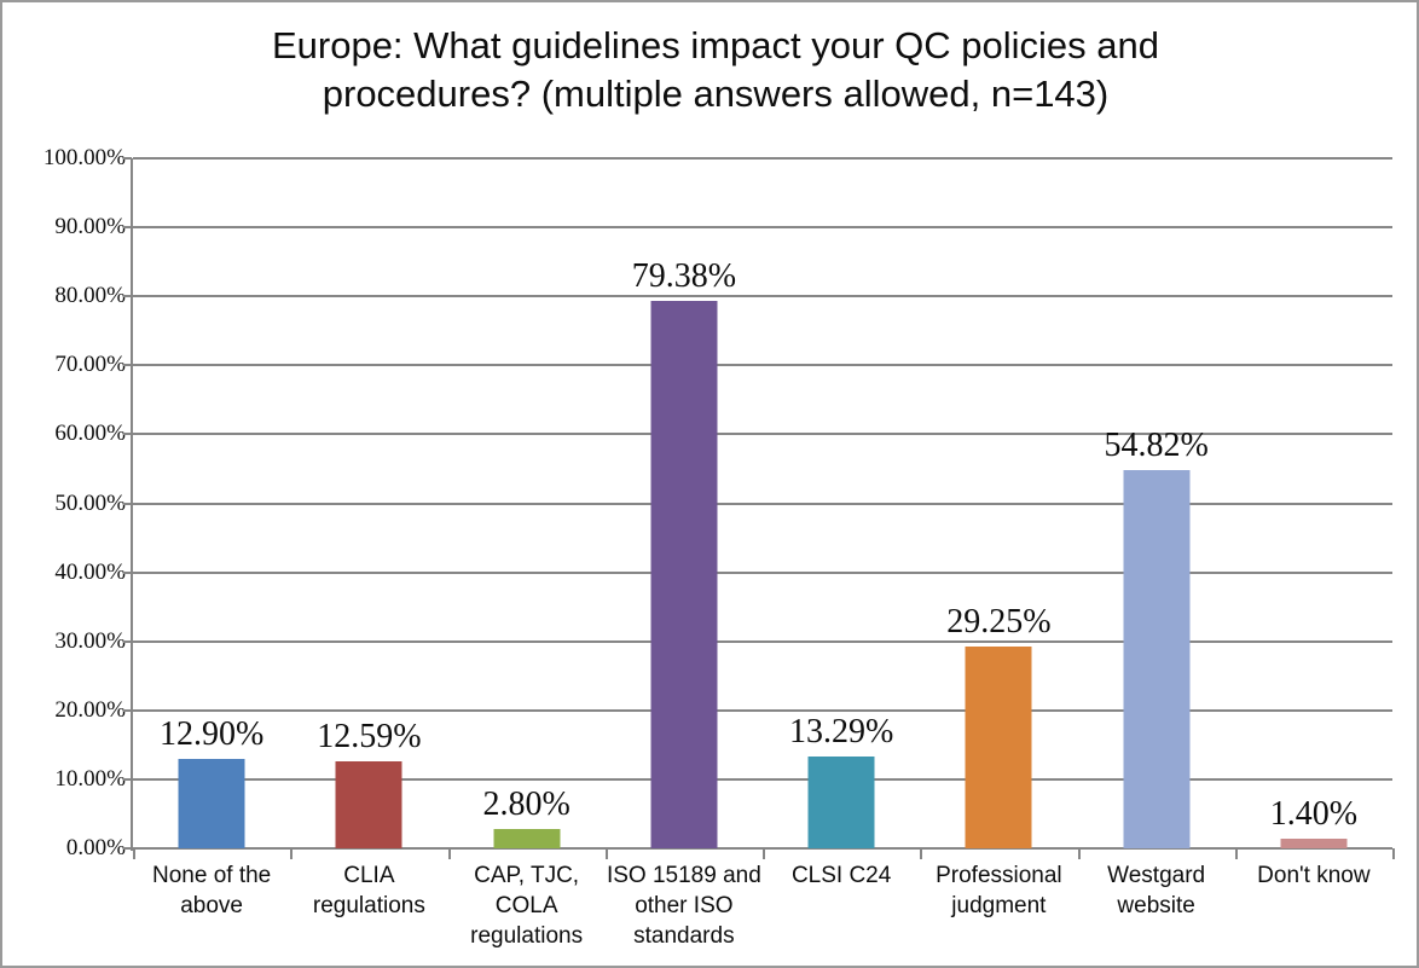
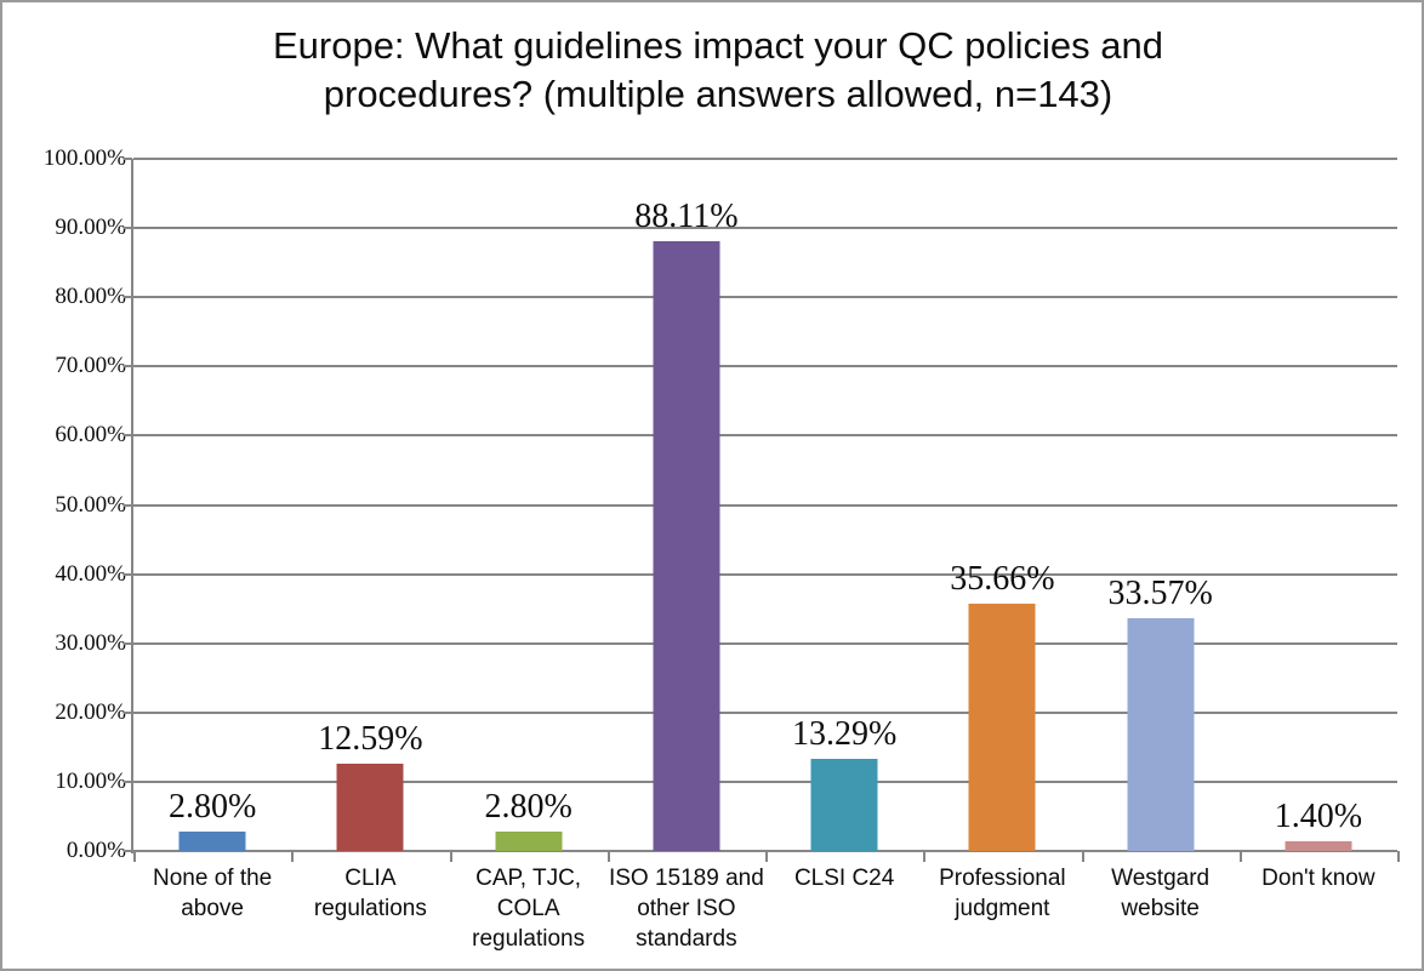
None of the above: 12.90% -> 2.80%
ISO 15189 and other ISO standards: 79.38% -> 88.11%
Professional judgment: 29.25% -> 35.66%
Westgard website: 54.82% -> 33.57%
